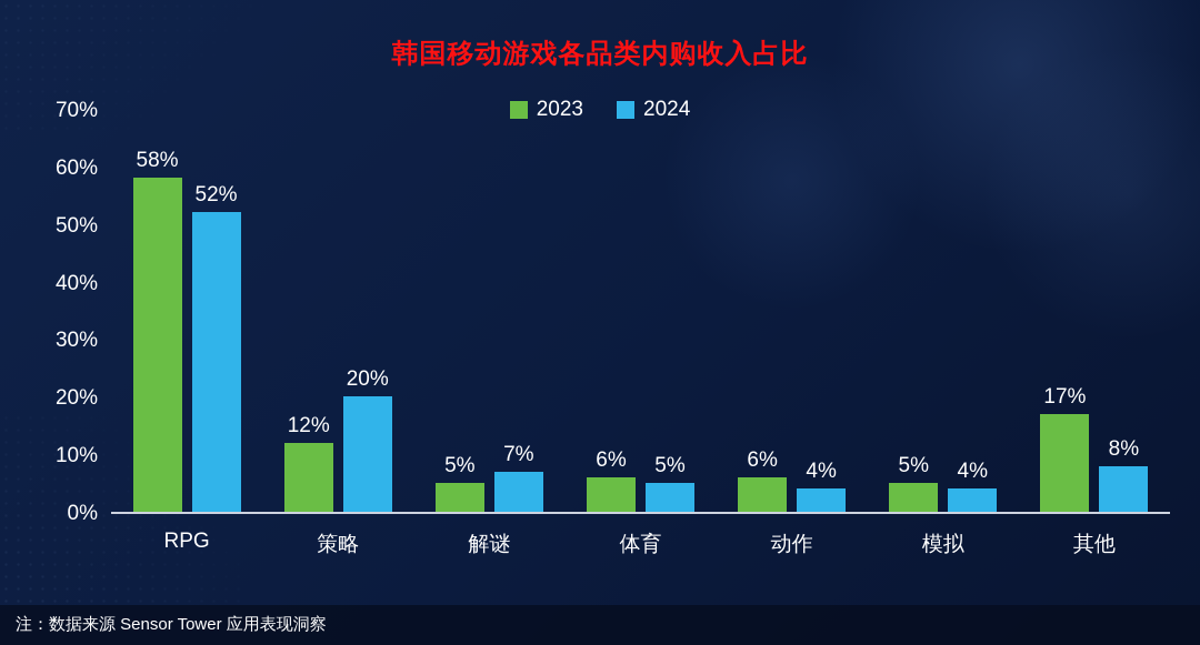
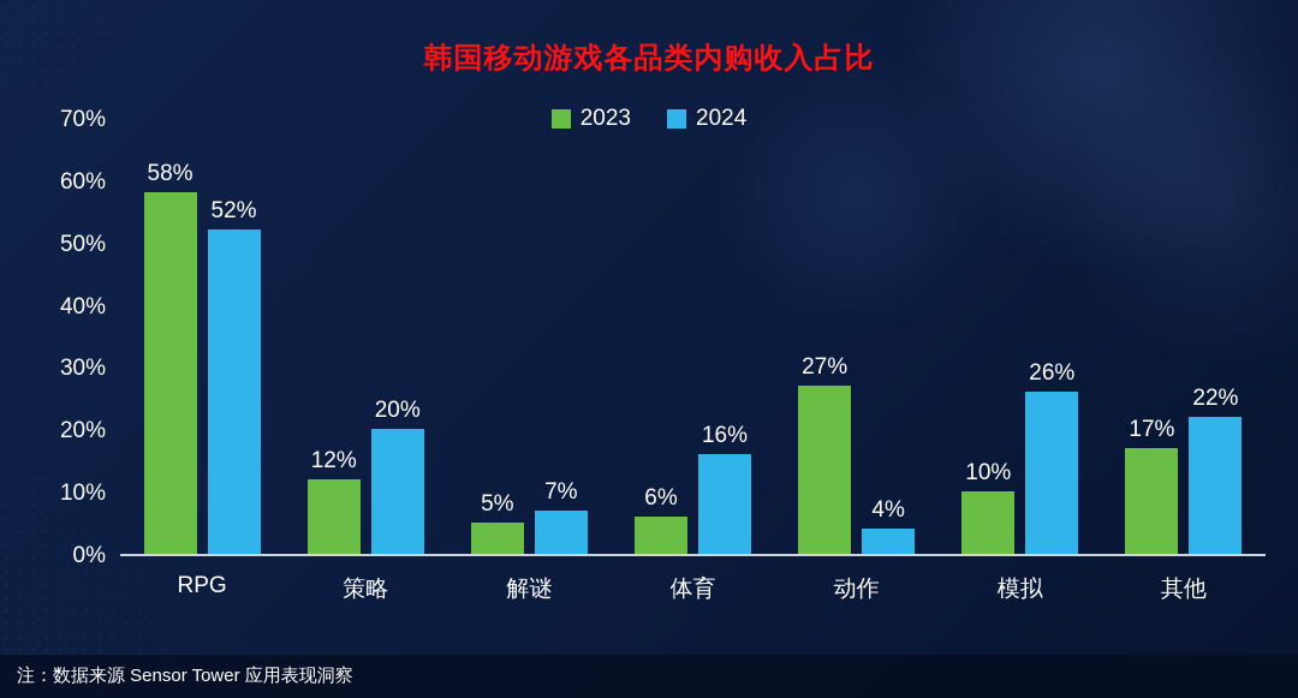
2024/体育: 5% -> 16%
2023/动作: 6% -> 27%
2023/模拟: 5% -> 10%
2024/模拟: 4% -> 26%
2024/其他: 8% -> 22%
